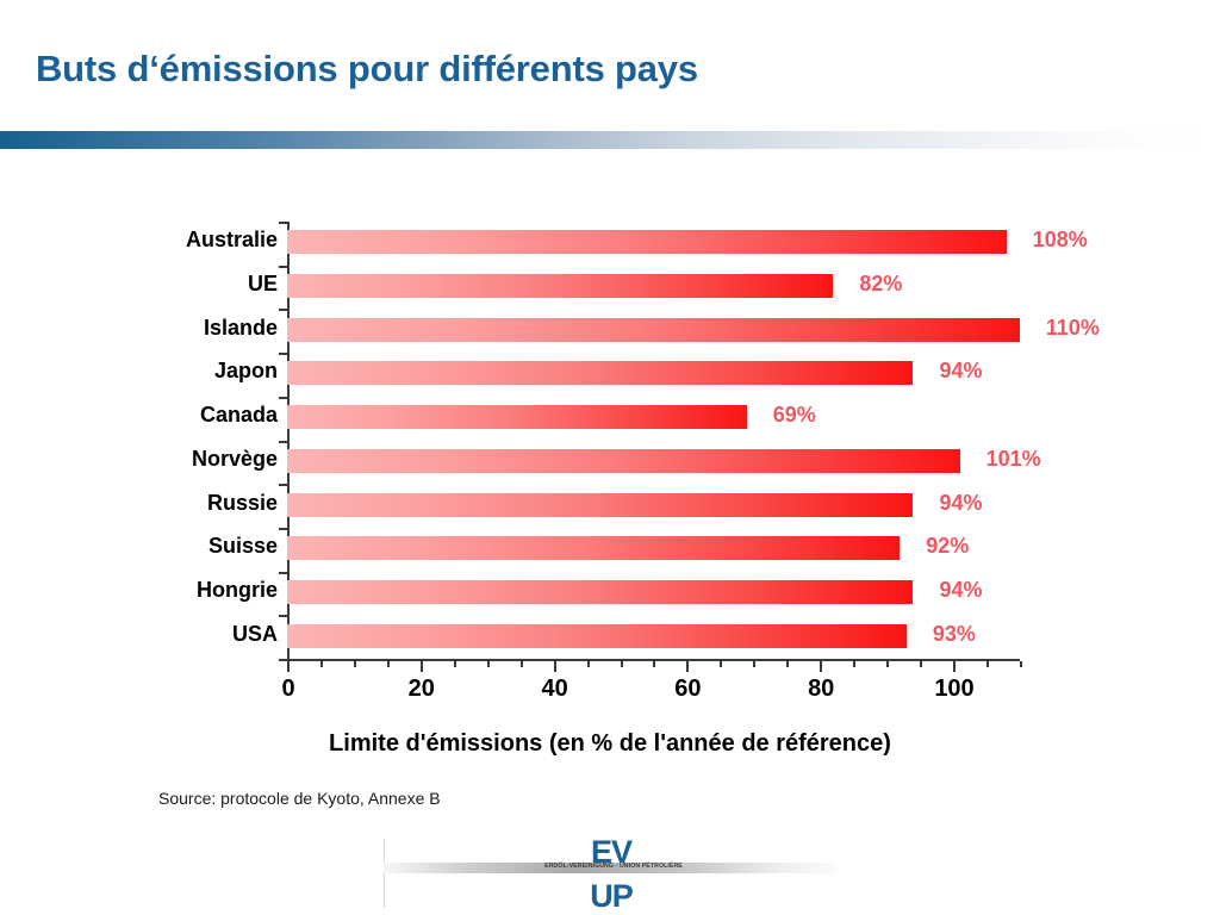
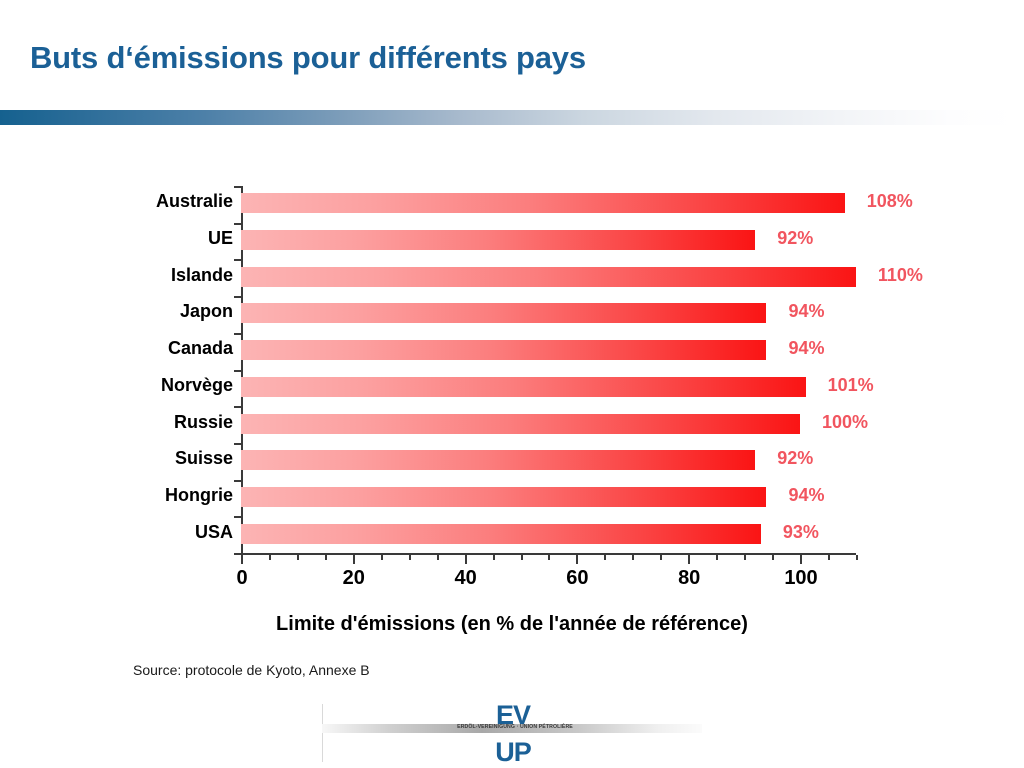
UE: 82% -> 92%
Canada: 69% -> 94%
Russie: 94% -> 100%
